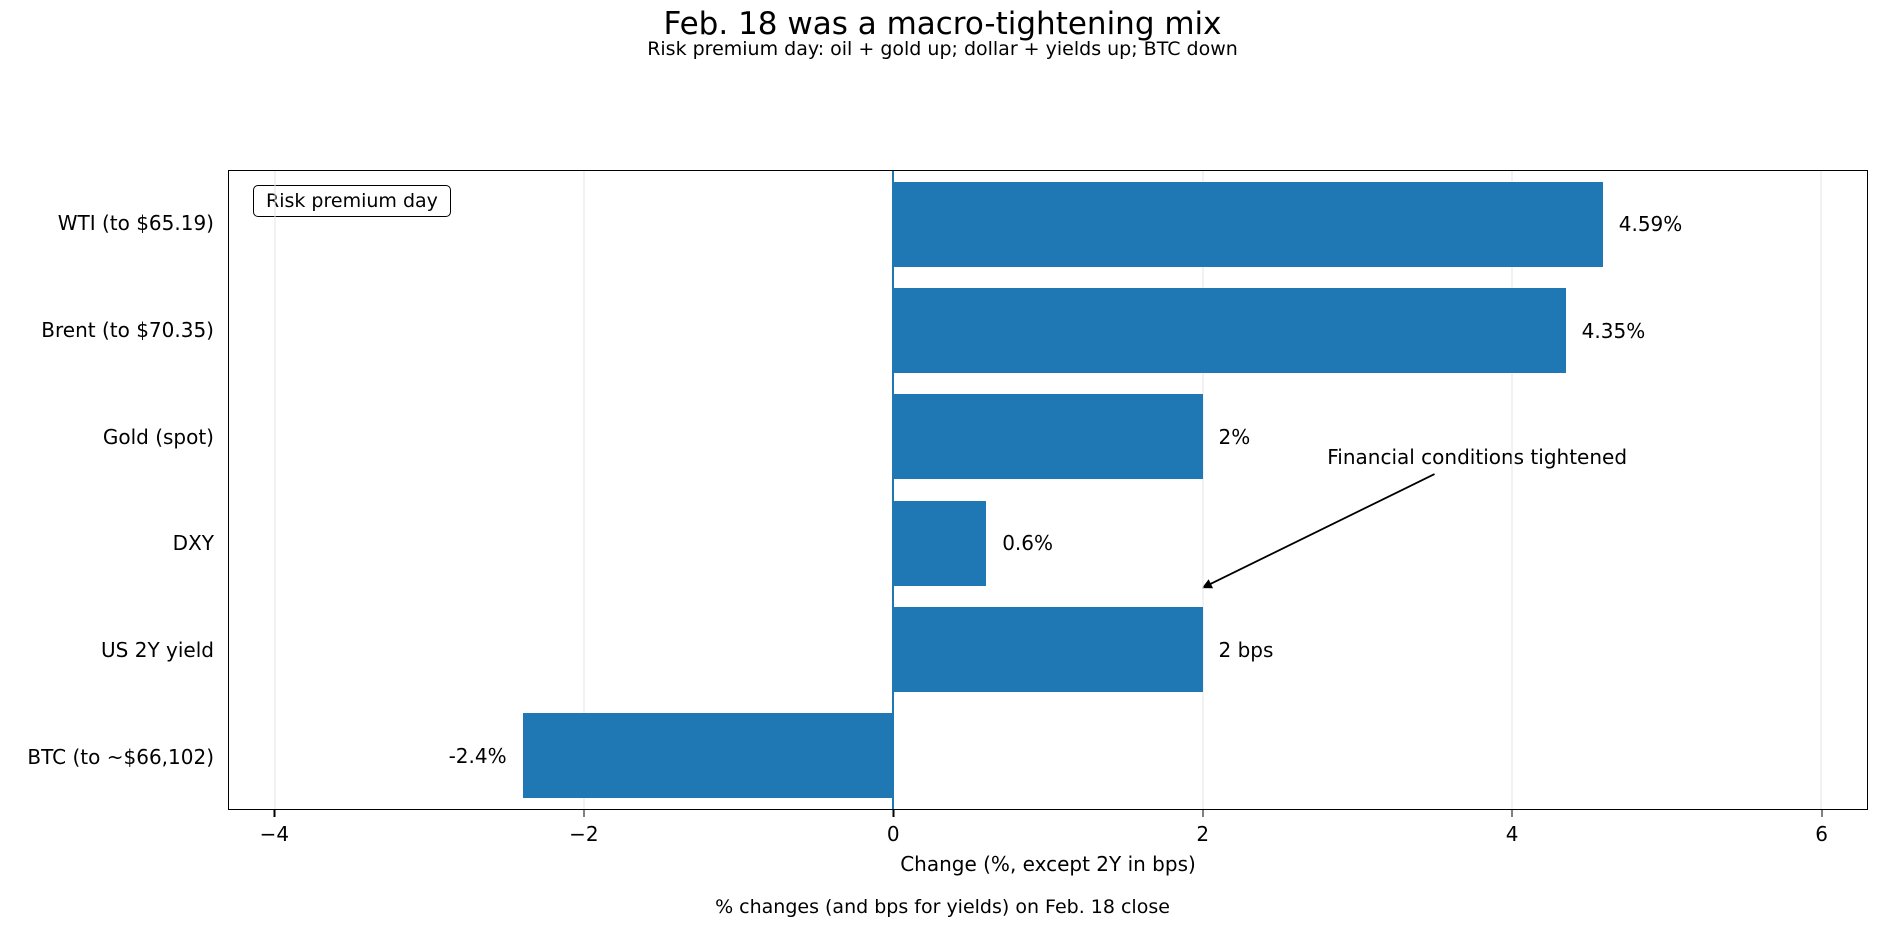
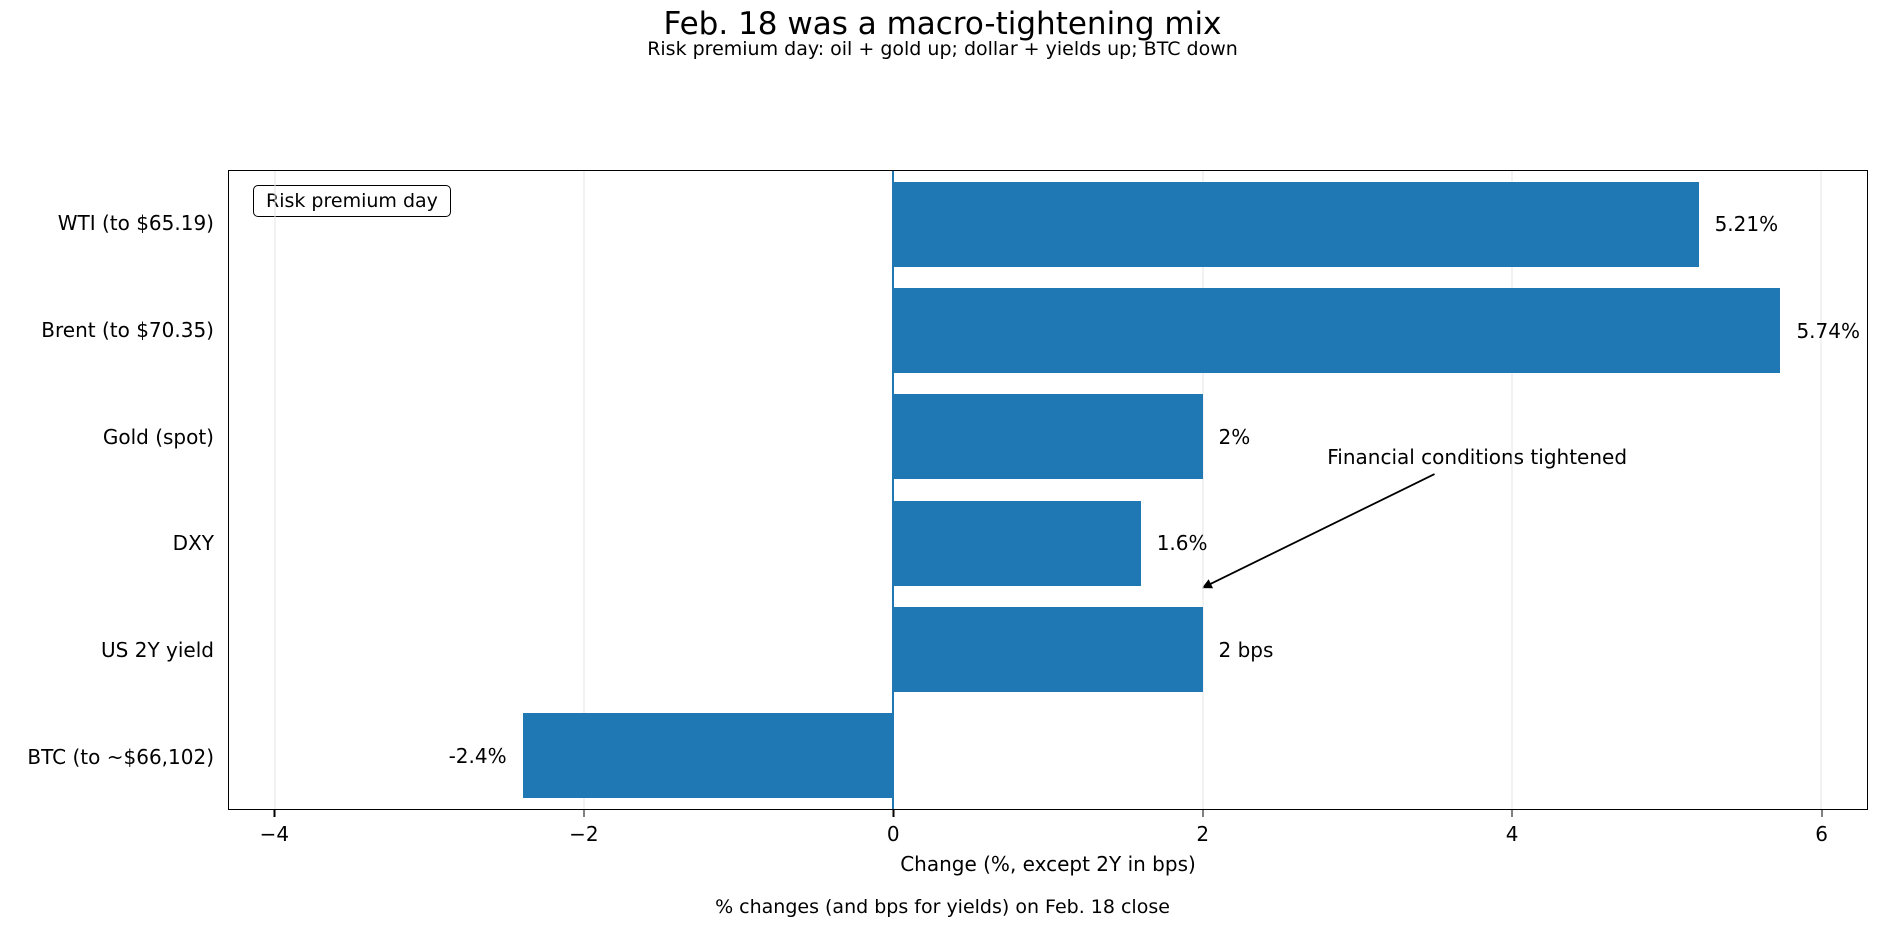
WTI (to $65.19): 4.59% -> 5.21%
Brent (to $70.35): 4.35% -> 5.74%
DXY: 0.6% -> 1.6%
